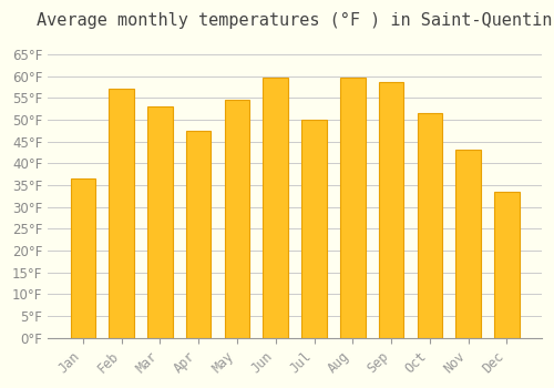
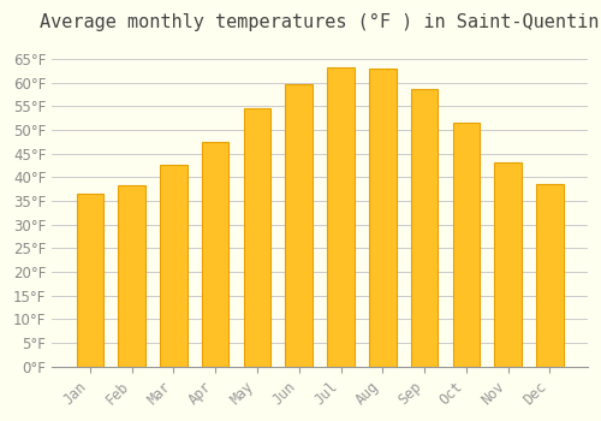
Feb: 57.0°F -> 38.3°F
Mar: 53.0°F -> 42.6°F
Jul: 50.0°F -> 63.1°F
Aug: 59.5°F -> 63.0°F
Dec: 33.5°F -> 38.5°F
